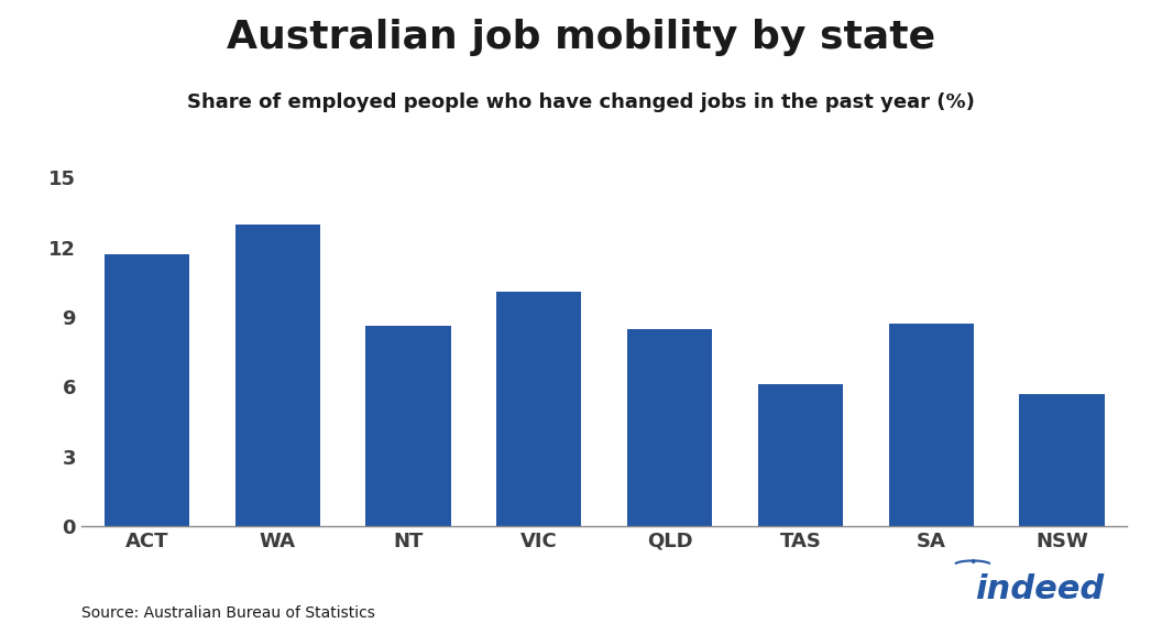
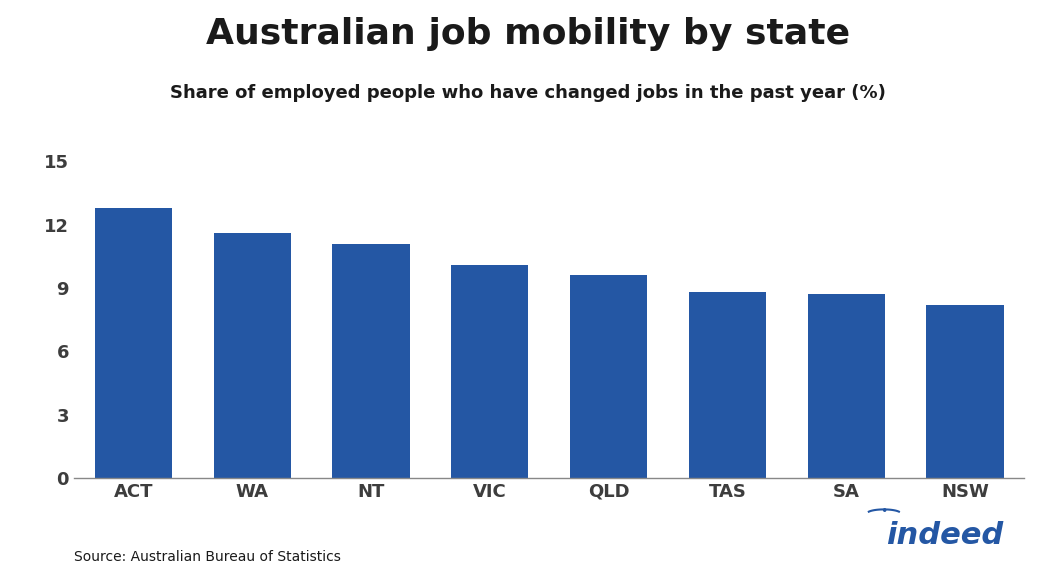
ACT: 11.7 -> 12.8
WA: 13.0 -> 11.6
NT: 8.6 -> 11.1
QLD: 8.5 -> 9.6
TAS: 6.1 -> 8.8
NSW: 5.7 -> 8.2
